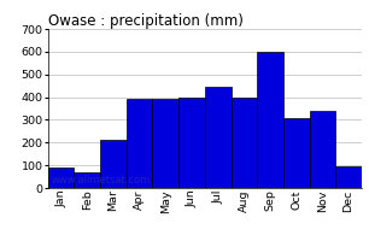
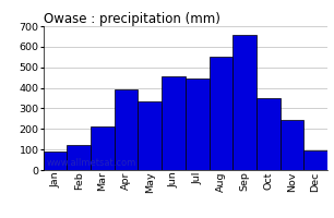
Feb: 70 -> 120
May: 390 -> 340
Jun: 400 -> 460
Aug: 400 -> 550
Sep: 600 -> 660
Oct: 310 -> 350
Nov: 340 -> 240
